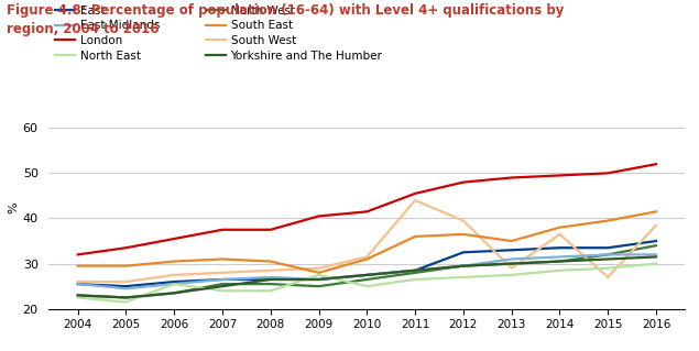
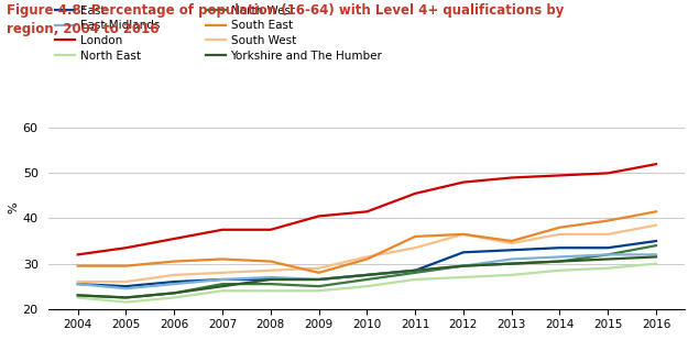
North East/2006: 25.5 -> 22.5
North East/2009: 27.5 -> 24.0
South West/2011: 44.0 -> 33.5
South West/2012: 39.5 -> 36.5
South West/2013: 29.0 -> 34.5
South West/2015: 27.0 -> 36.5
